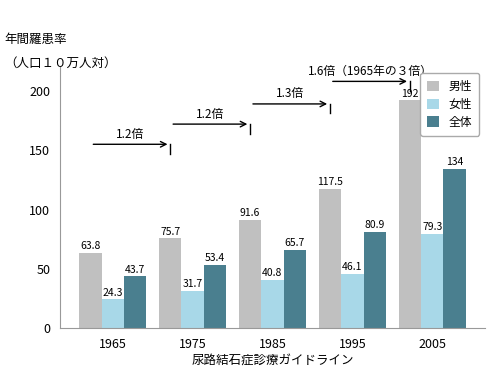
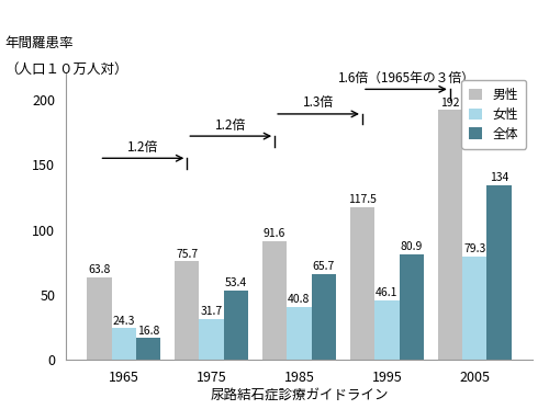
全体/1965: 43.7 -> 16.8
